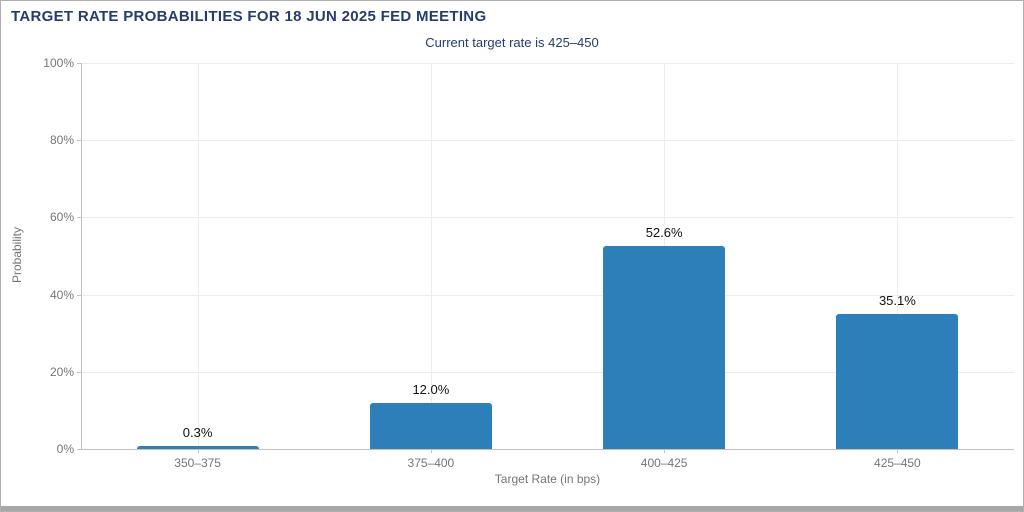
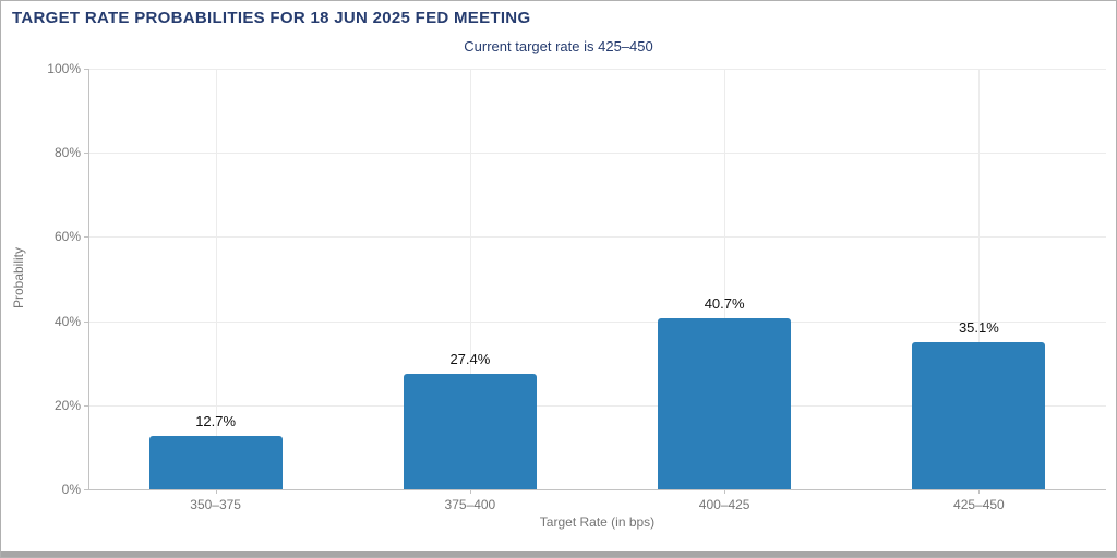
350–375: 0.3% -> 12.7%
375–400: 12.0% -> 27.4%
400–425: 52.6% -> 40.7%
